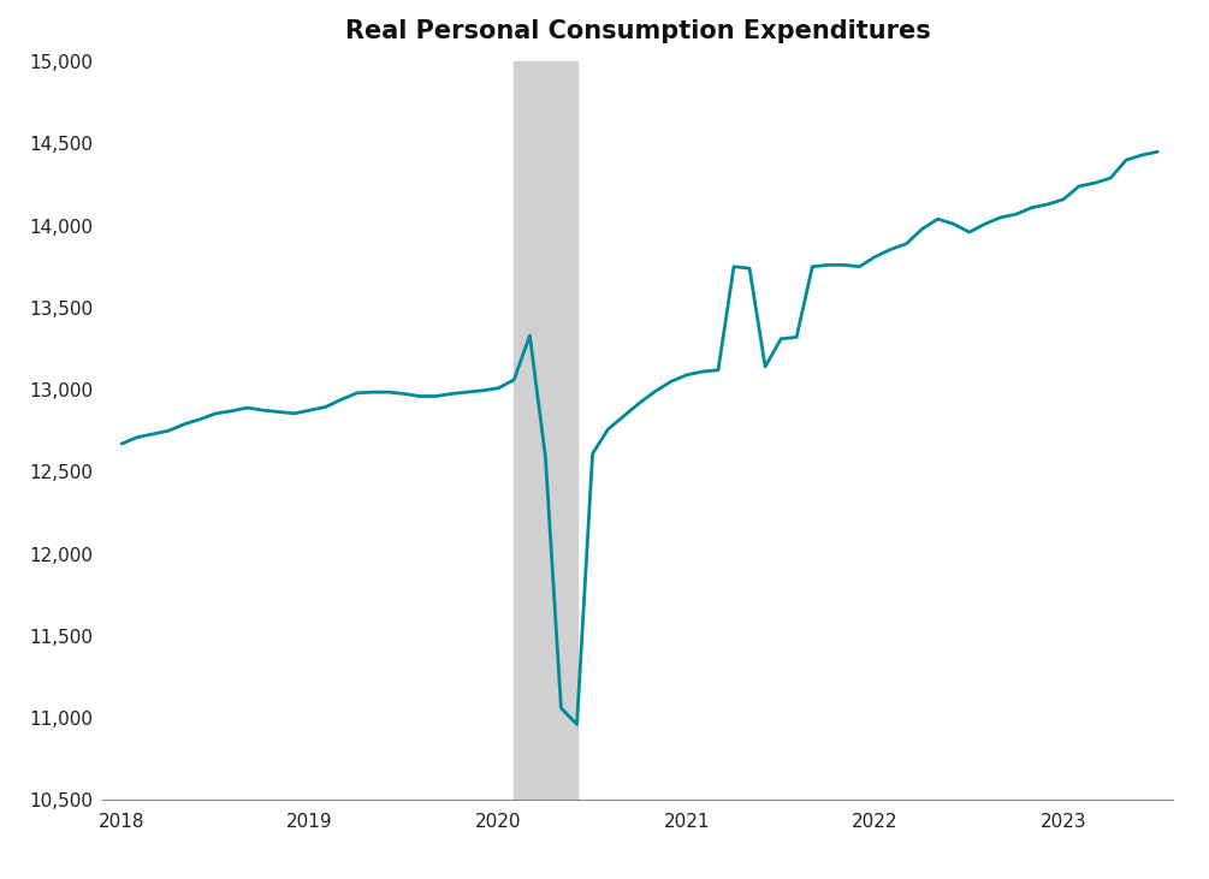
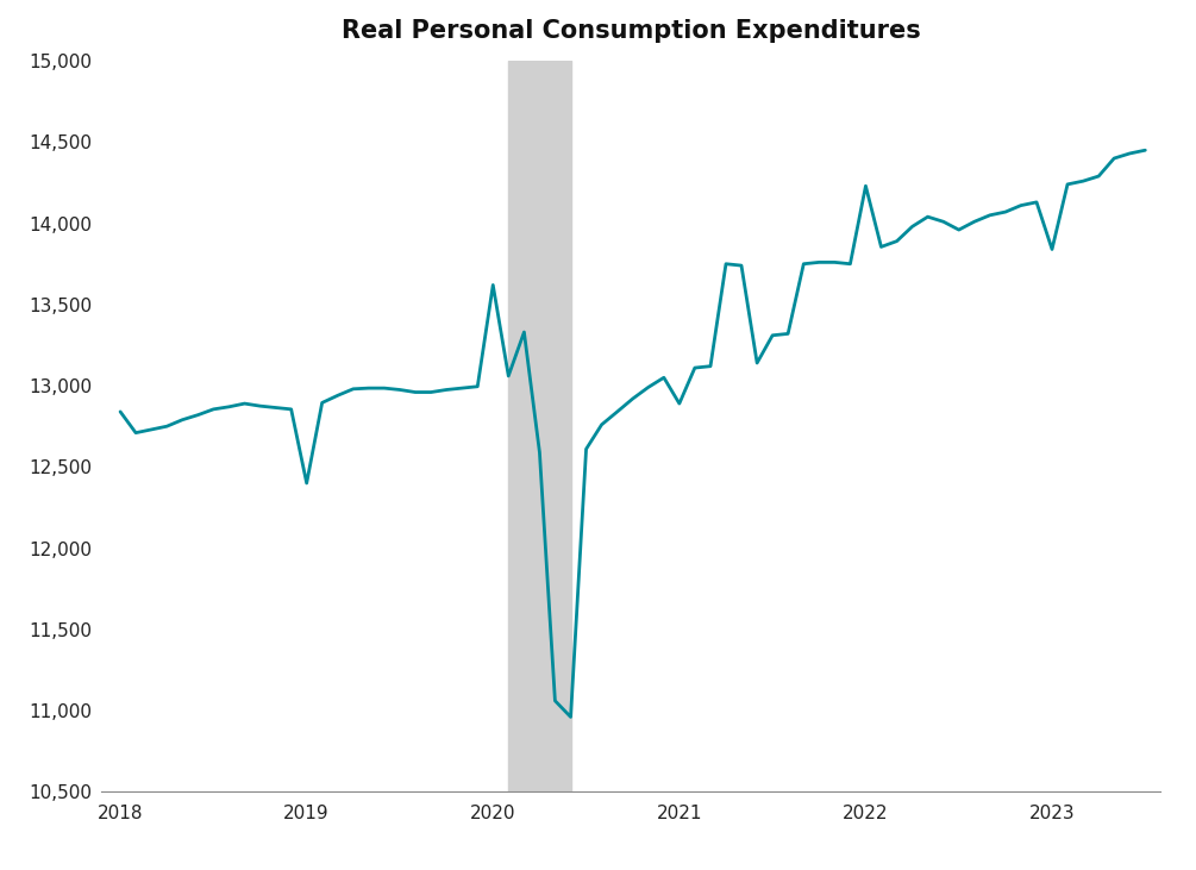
2018: 12,670 -> 12,840
2019: 12,880 -> 12,400
2020: 13,010 -> 13,620
2021: 13,090 -> 12,890
2022: 13,810 -> 14,230
2023: 14,160 -> 13,840
